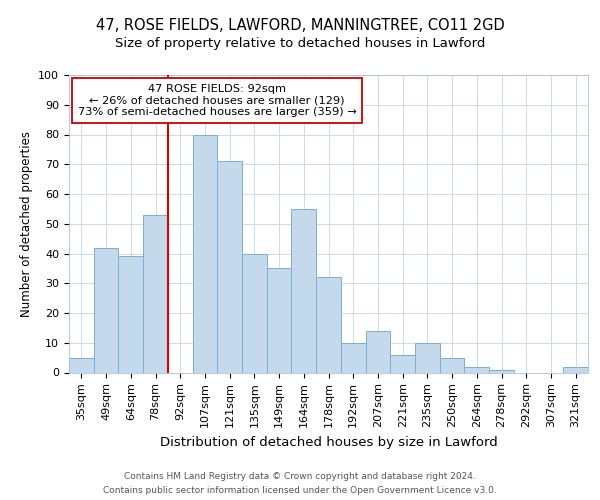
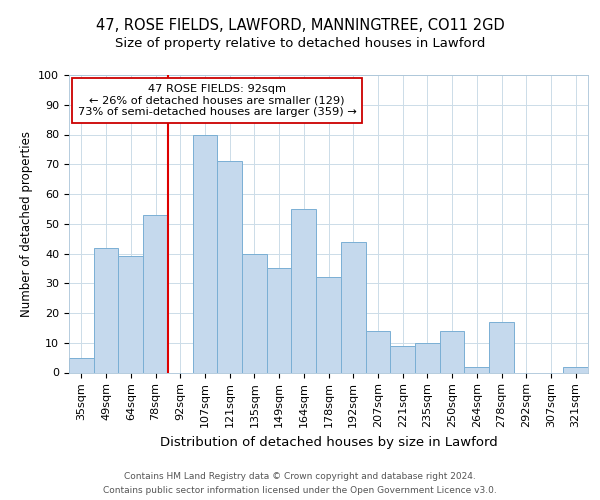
192sqm: 10 -> 44
221sqm: 6 -> 9
250sqm: 5 -> 14
278sqm: 1 -> 17
